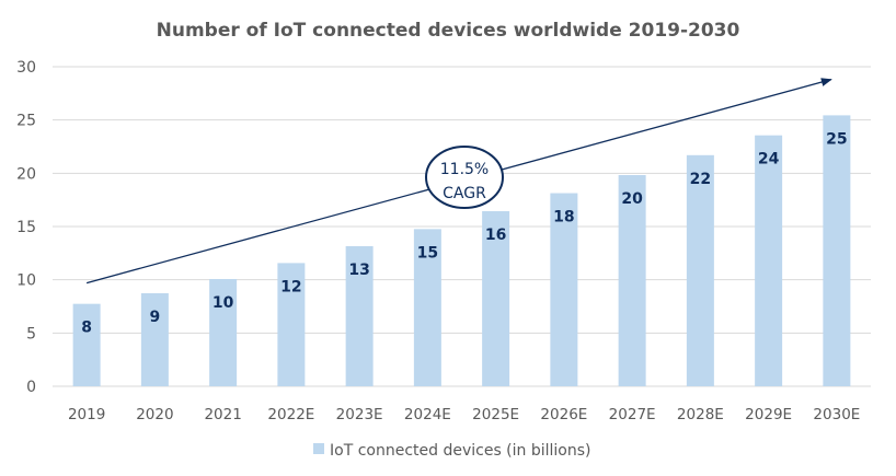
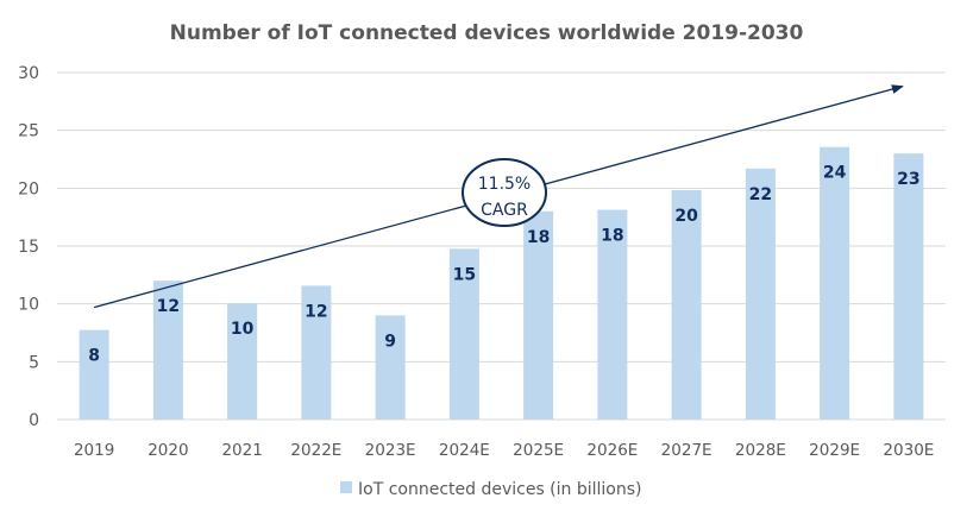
2020: 9 -> 12
2023E: 13 -> 9
2025E: 16 -> 18
2030E: 25 -> 23
